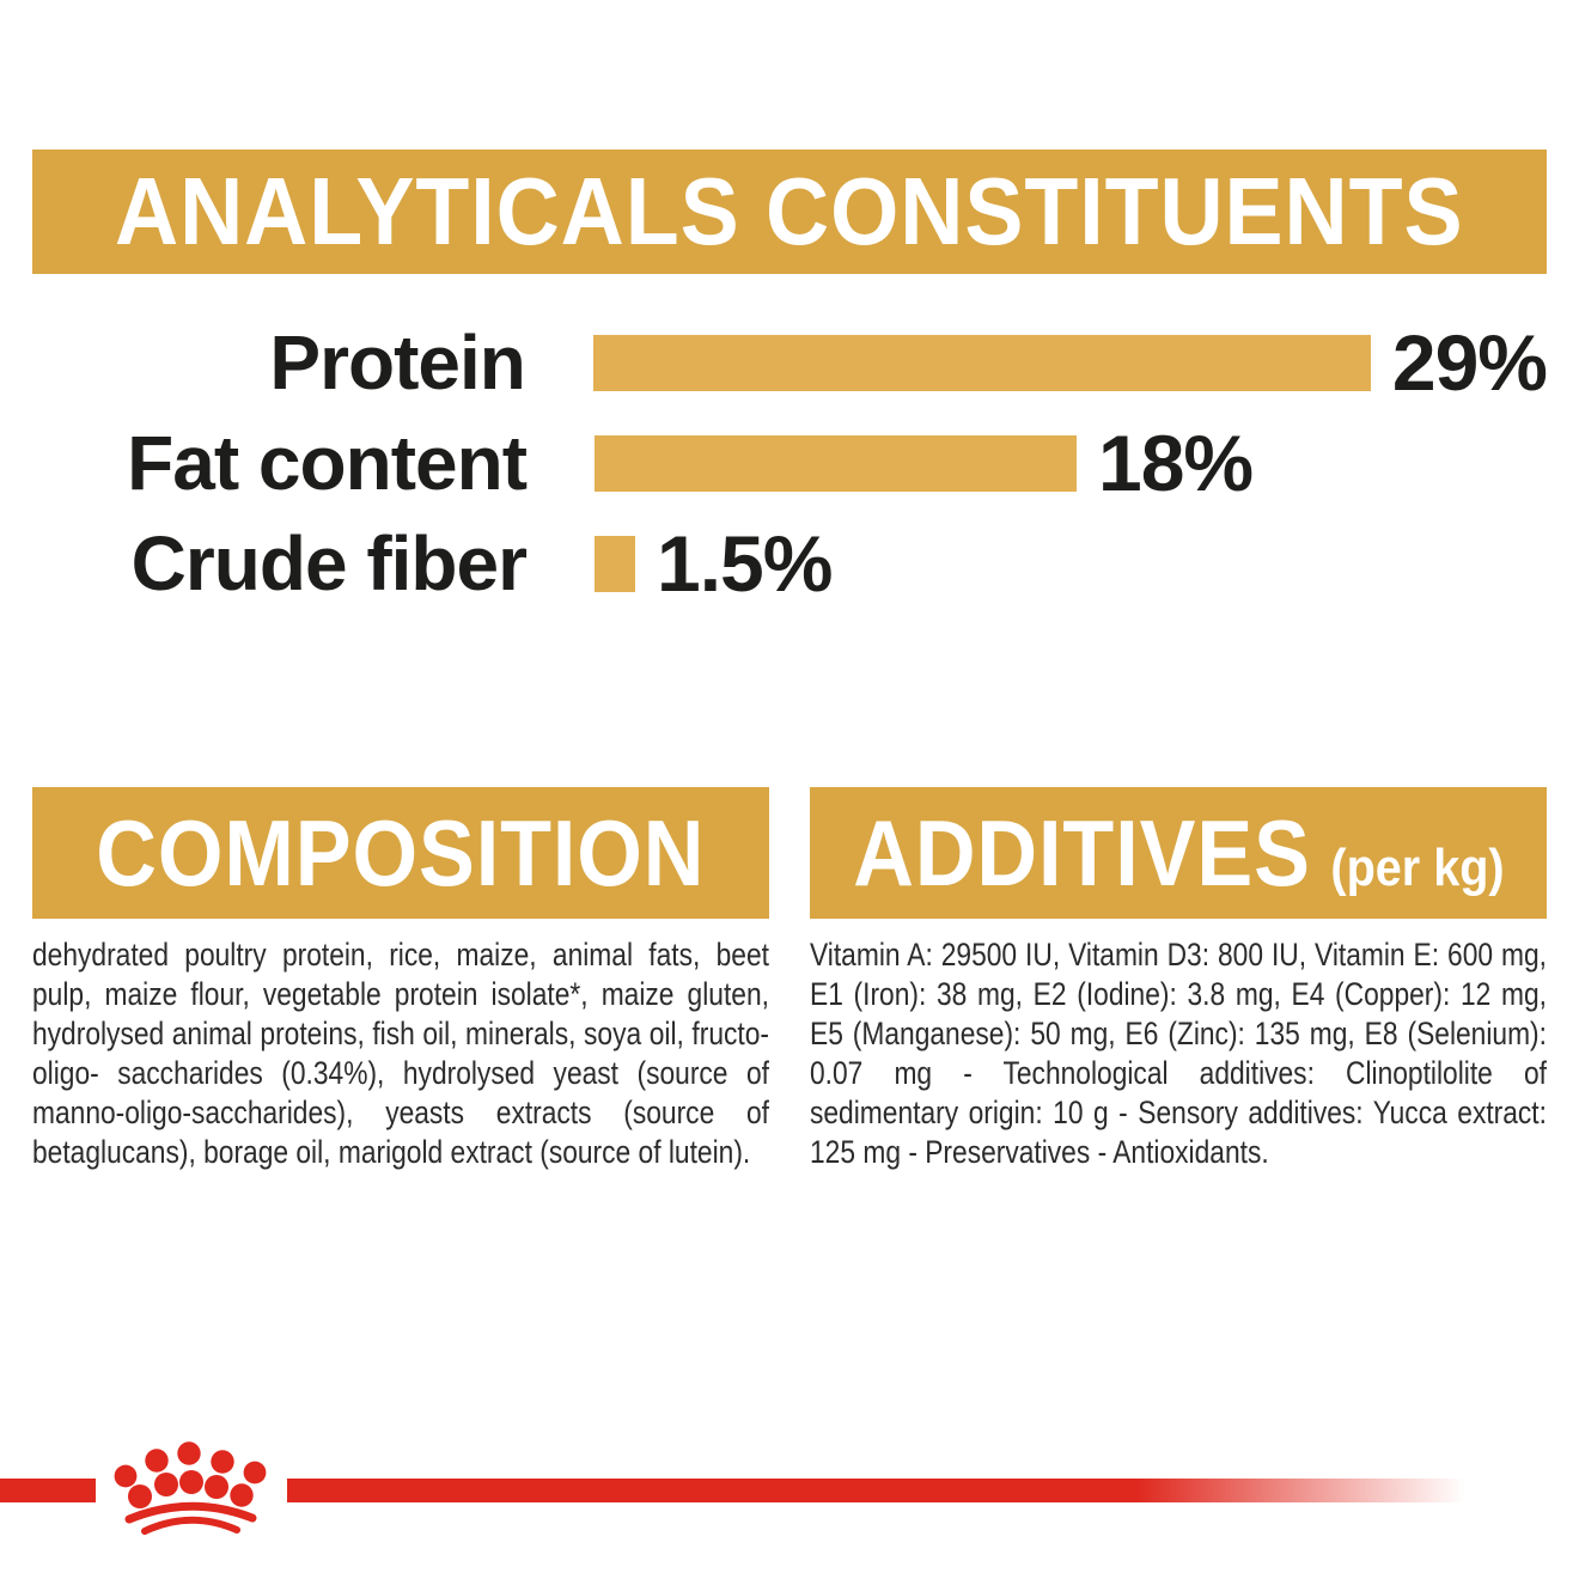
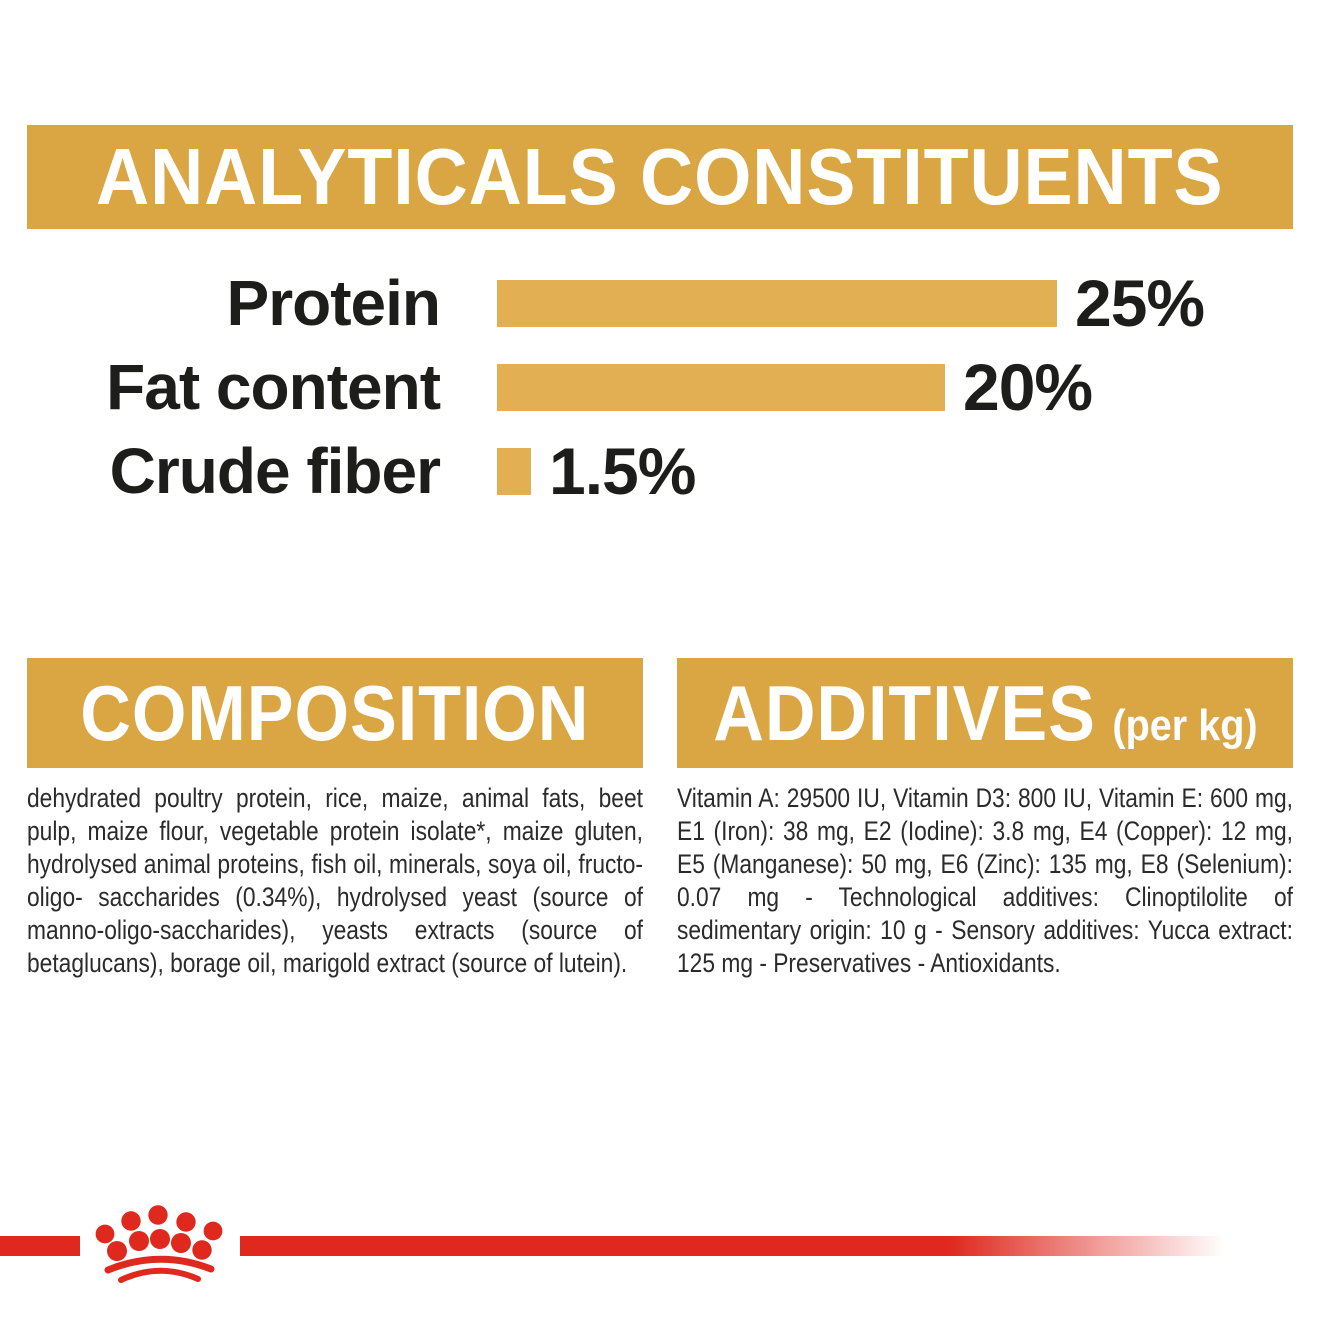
Protein: 29% -> 25%
Fat content: 18% -> 20%
